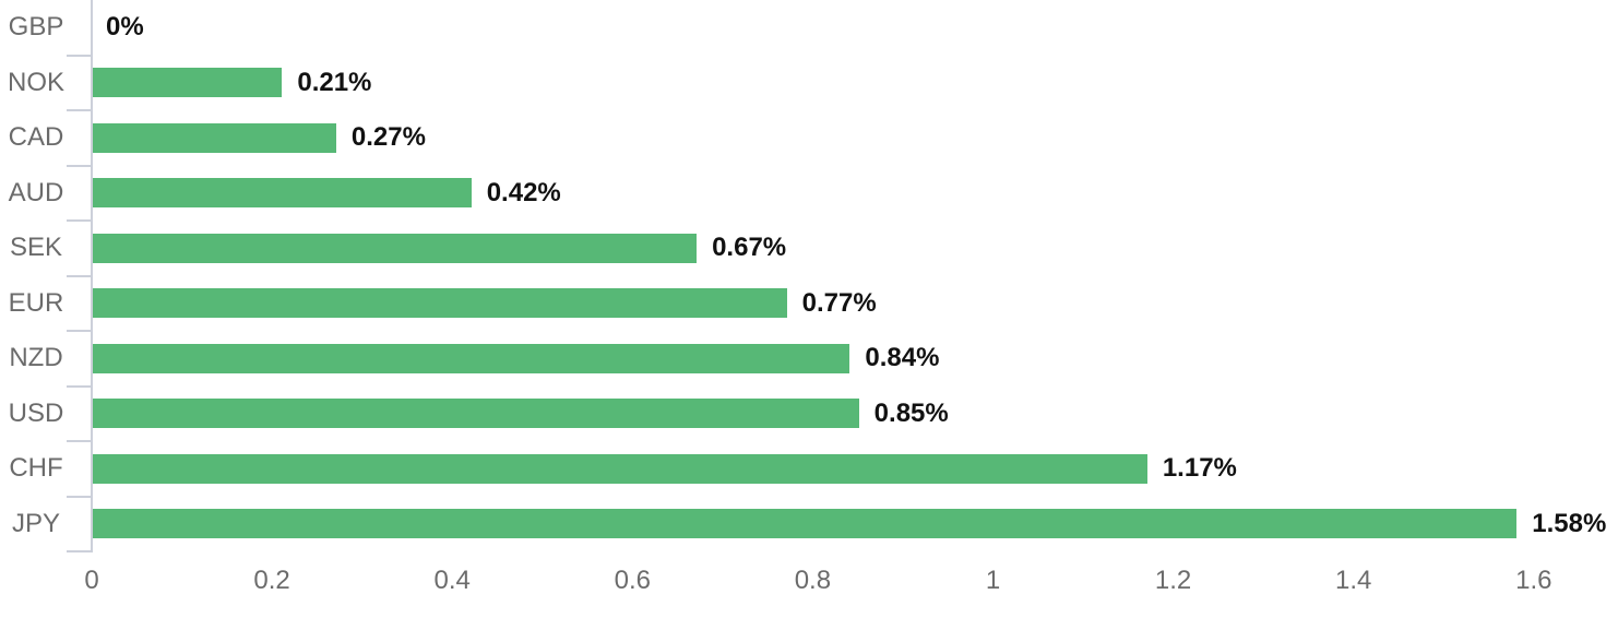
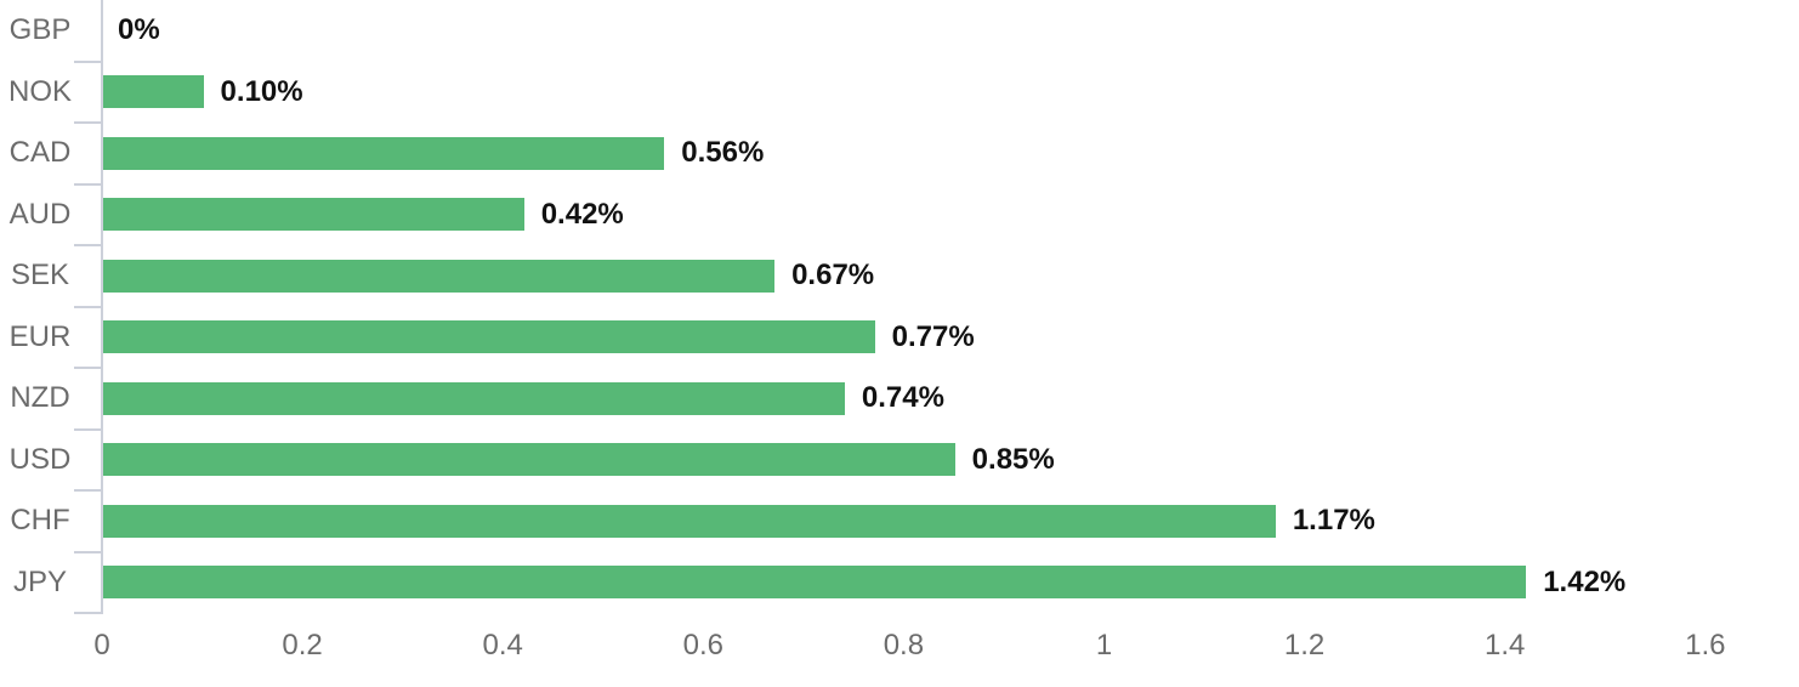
NOK: 0.21% -> 0.10%
CAD: 0.27% -> 0.56%
NZD: 0.84% -> 0.74%
JPY: 1.58% -> 1.42%
